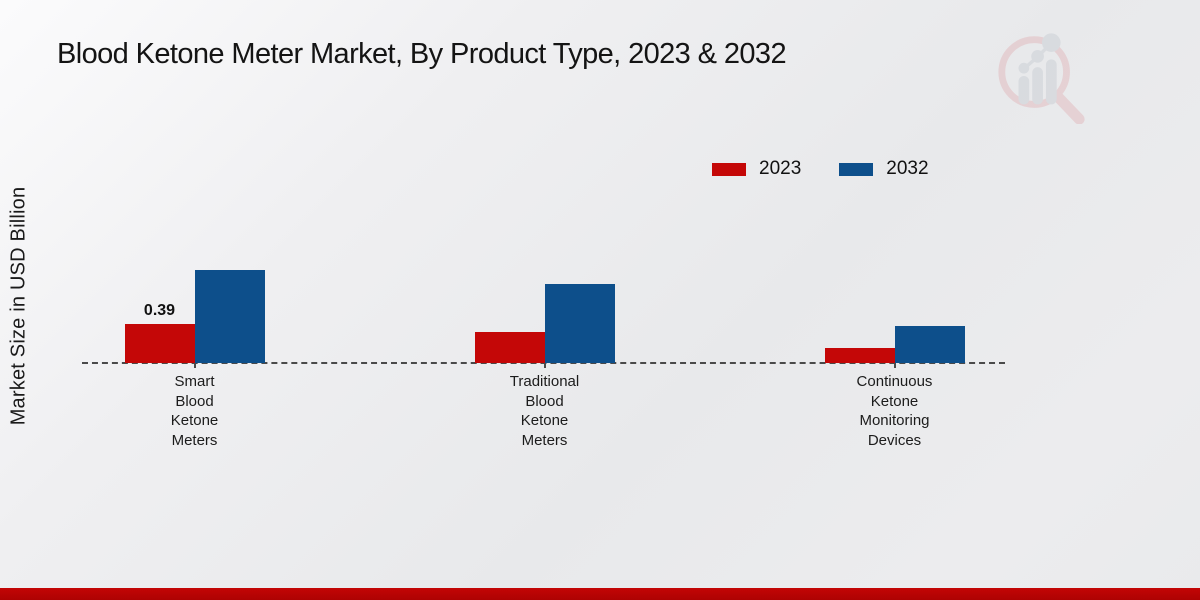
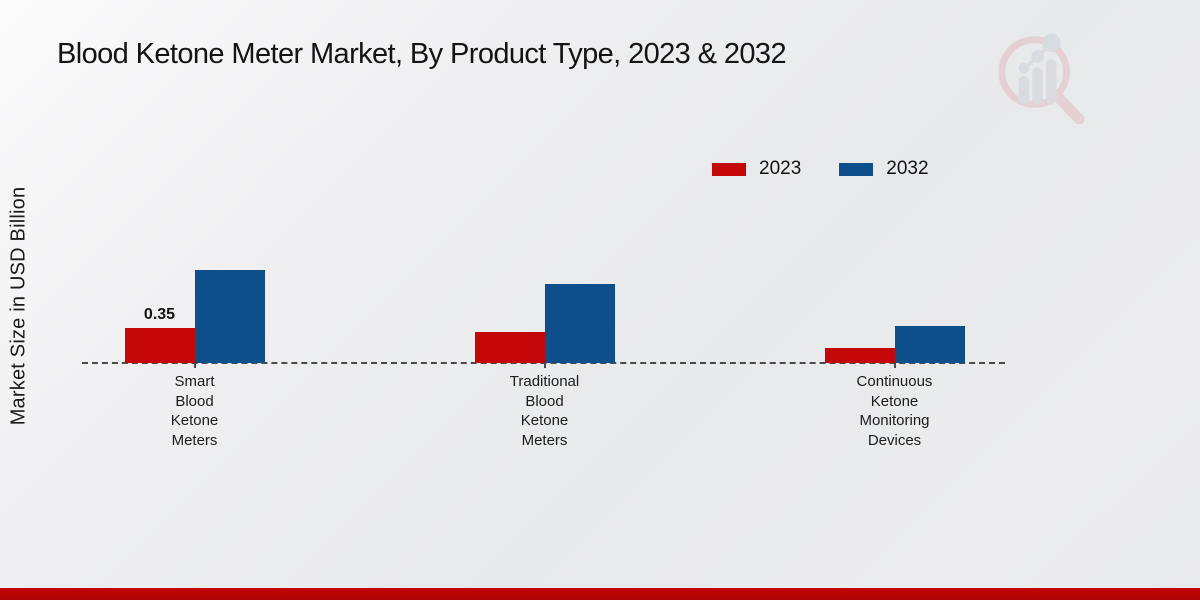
2023/Smart Blood Ketone Meters: 0.39 -> 0.35
